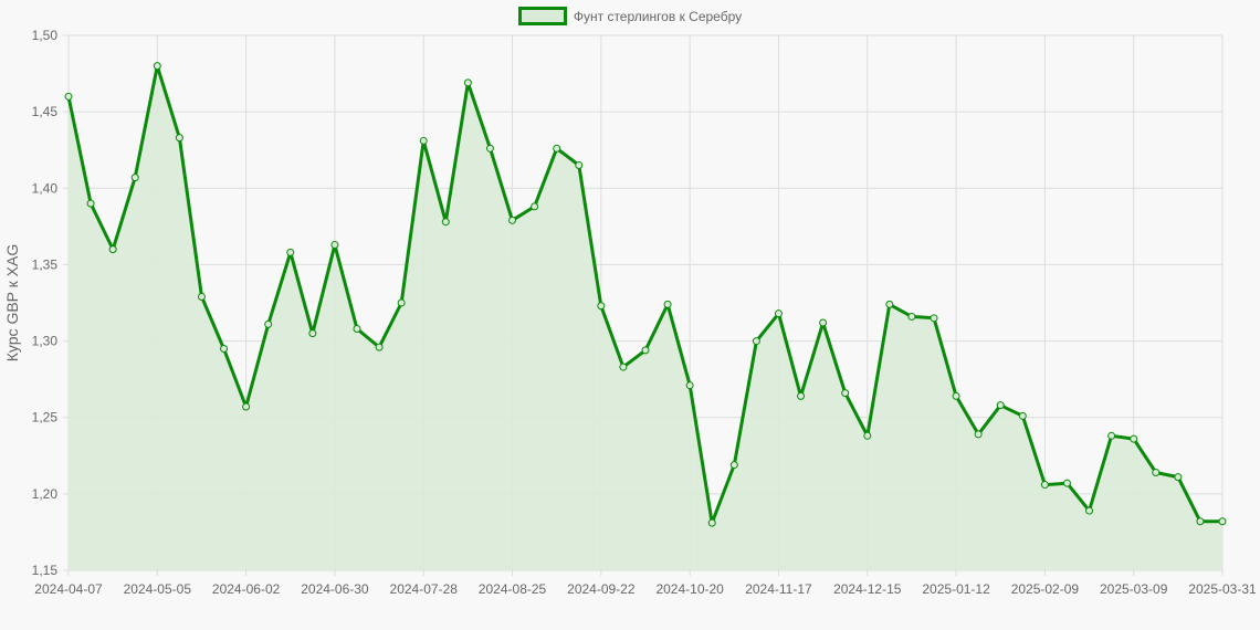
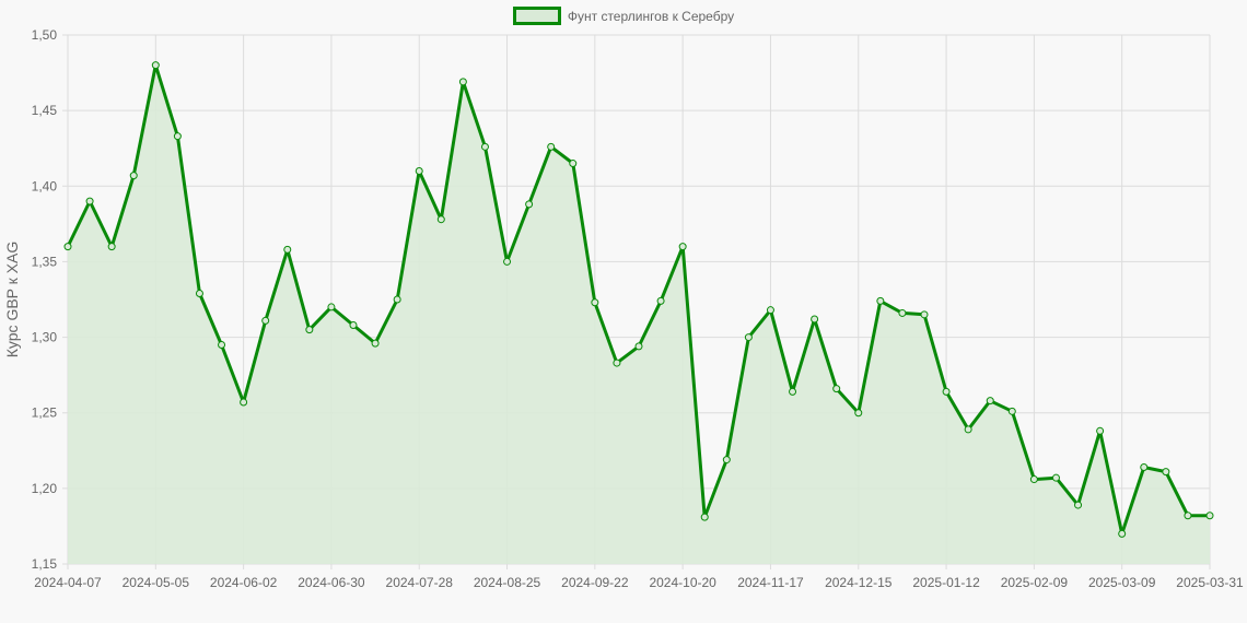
2024-04-07: 1,46 -> 1,36
2024-06-30: 1,36 -> 1,32
2024-07-28: 1,43 -> 1,41
2024-08-25: 1,38 -> 1,35
2024-10-20: 1,27 -> 1,36
2024-12-15: 1,24 -> 1,25
2025-03-09: 1,24 -> 1,17
